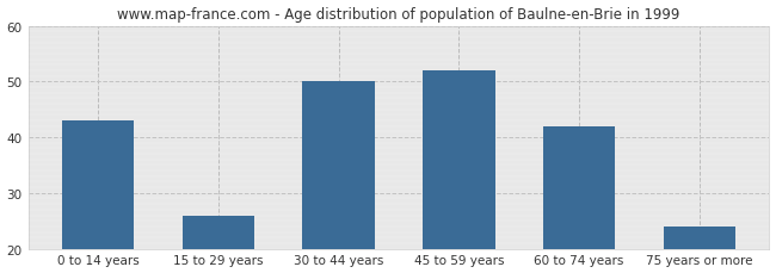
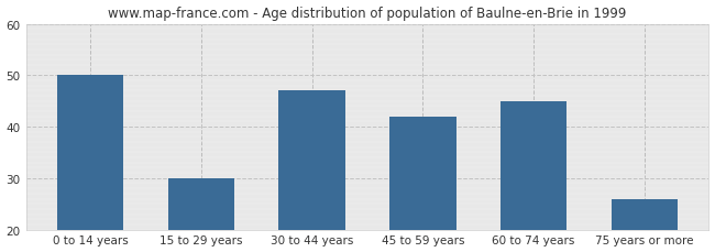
0 to 14 years: 43 -> 50
15 to 29 years: 26 -> 30
30 to 44 years: 50 -> 47
45 to 59 years: 52 -> 42
60 to 74 years: 42 -> 45
75 years or more: 24 -> 26
